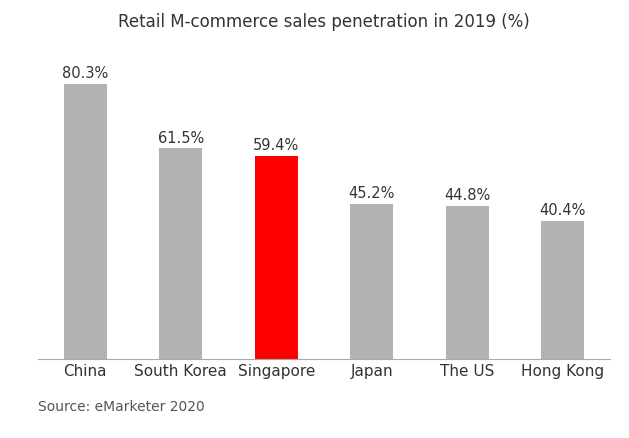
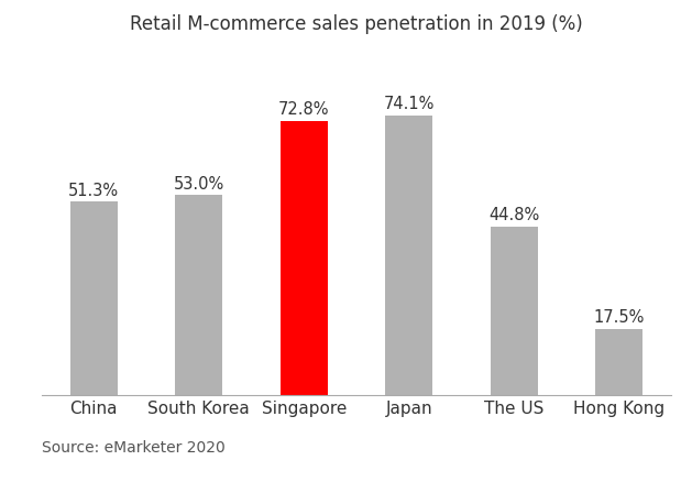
China: 80.3% -> 51.3%
South Korea: 61.5% -> 53.0%
Singapore: 59.4% -> 72.8%
Japan: 45.2% -> 74.1%
Hong Kong: 40.4% -> 17.5%
